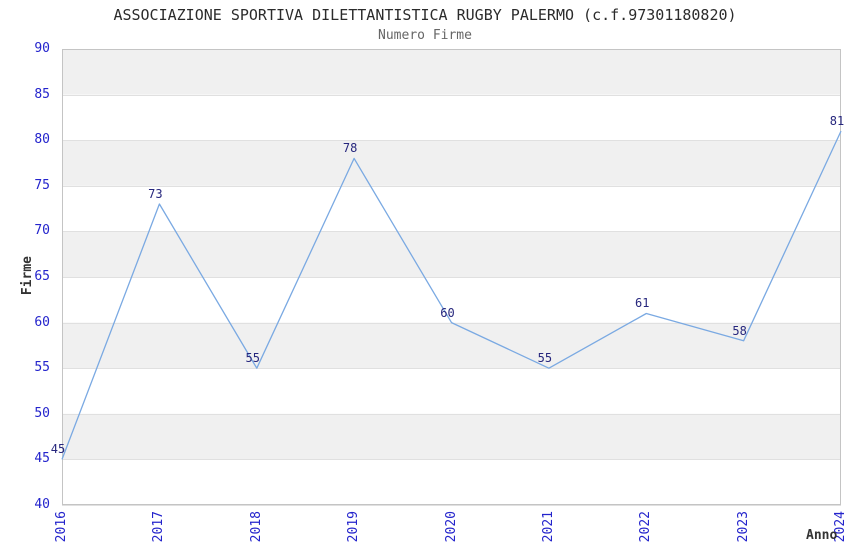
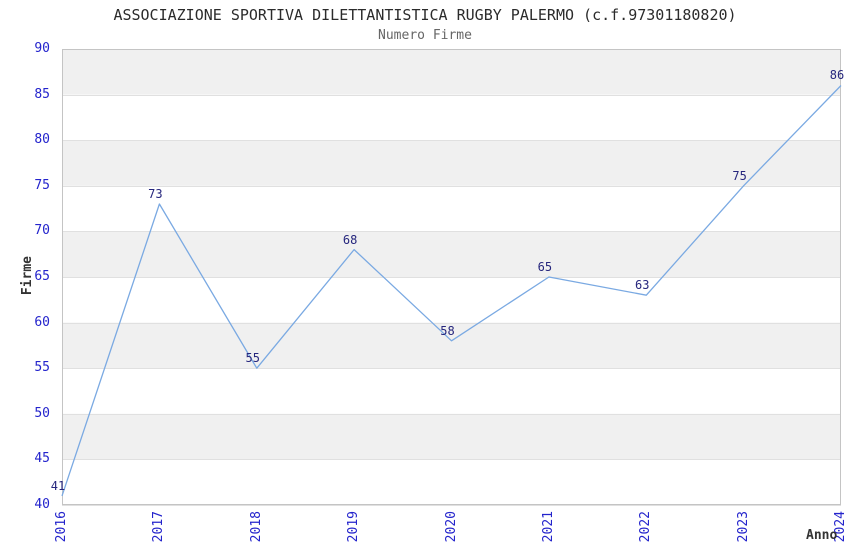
2016: 45 -> 41
2019: 78 -> 68
2020: 60 -> 58
2021: 55 -> 65
2022: 61 -> 63
2023: 58 -> 75
2024: 81 -> 86
